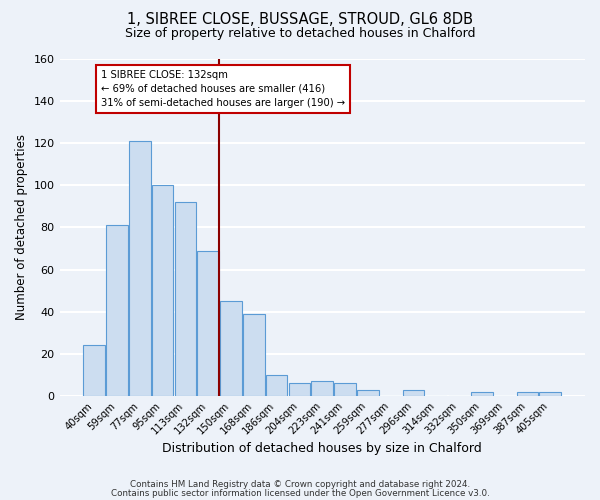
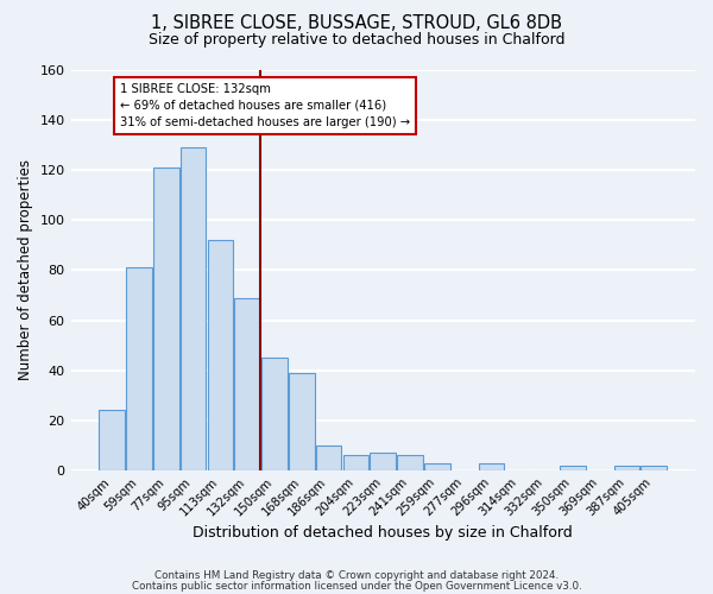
95sqm: 100 -> 129
